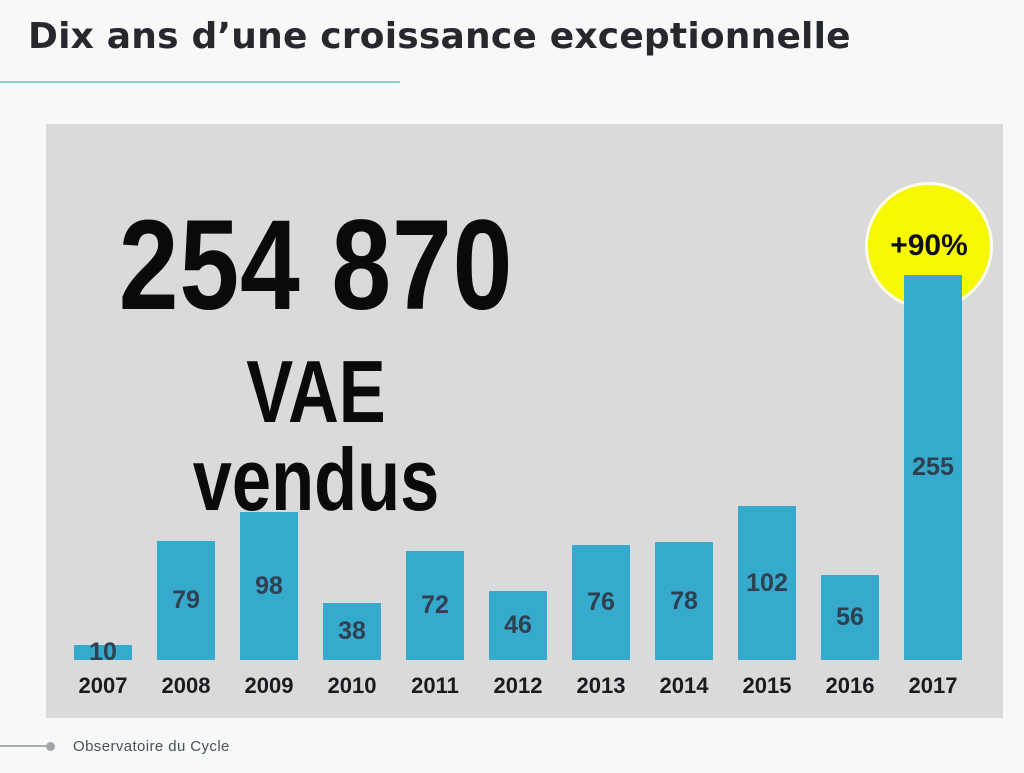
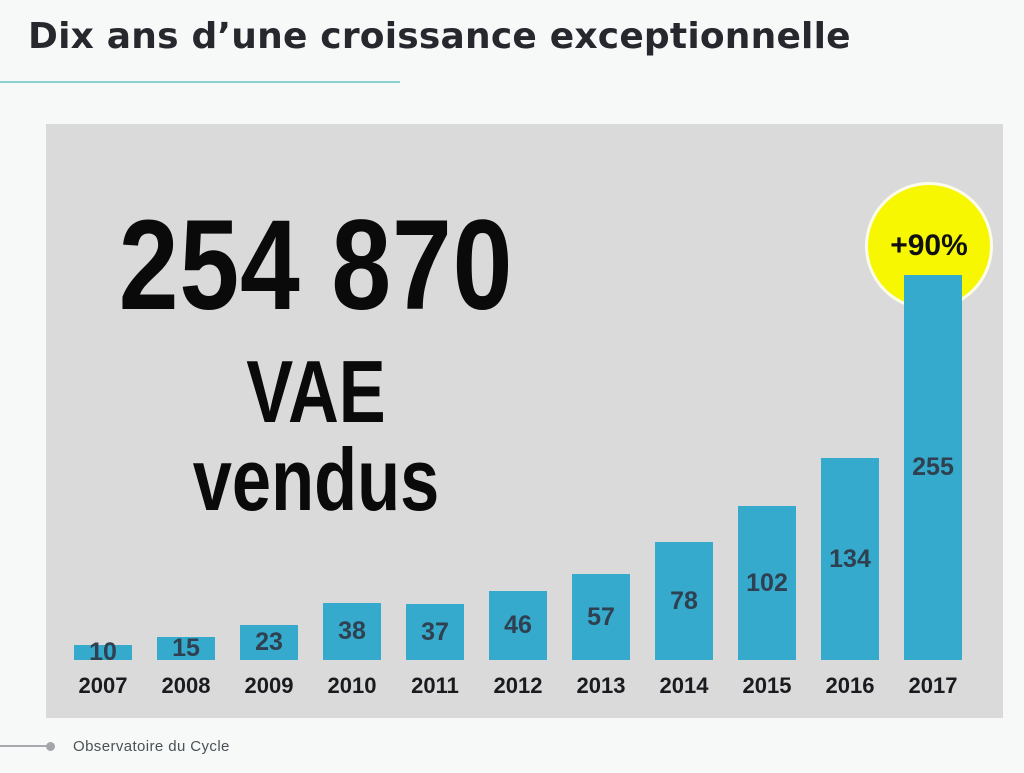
2008: 79 -> 15
2009: 98 -> 23
2011: 72 -> 37
2013: 76 -> 57
2016: 56 -> 134
